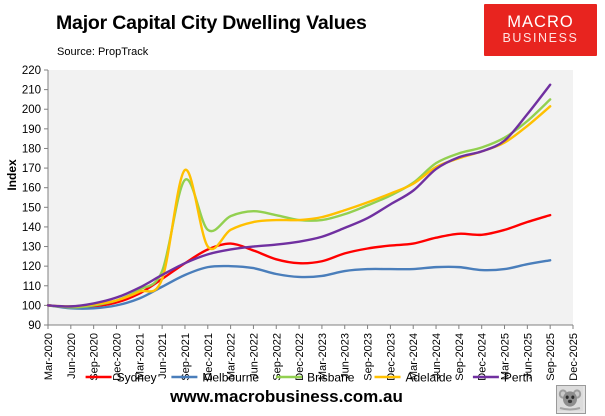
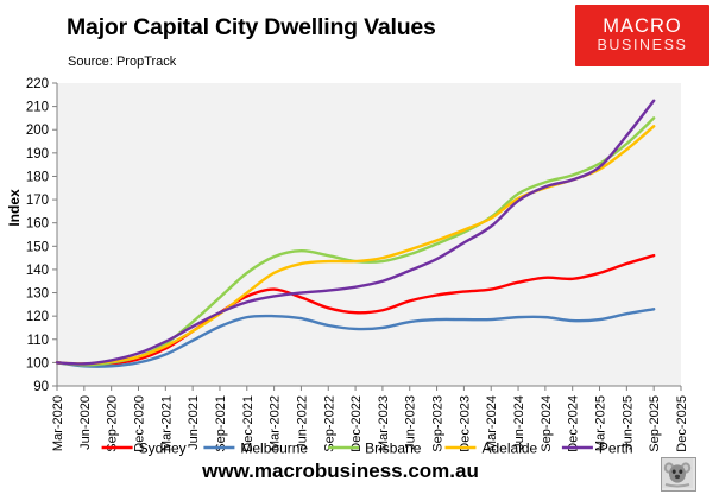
Brisbane/Sep-2021: 164 -> 128
Adelaide/Sep-2021: 169 -> 121
